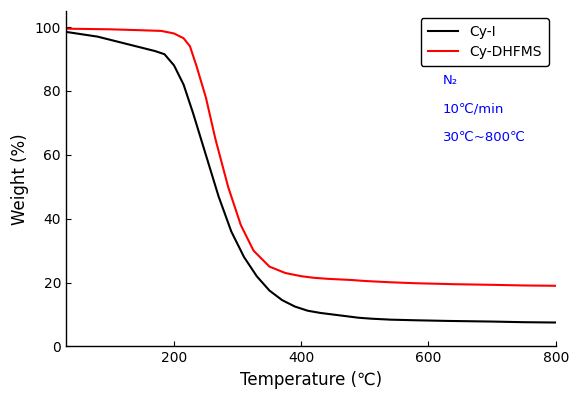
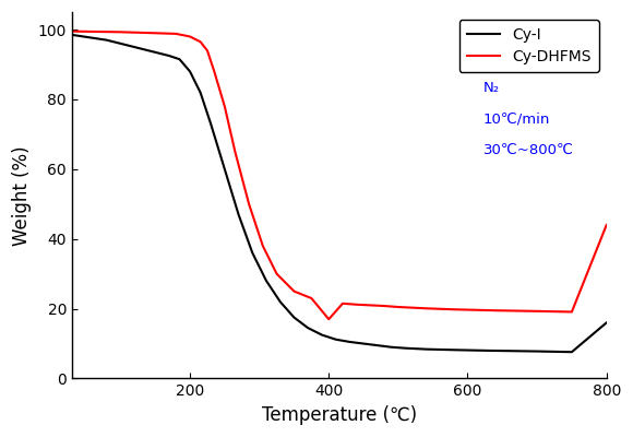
Cy-DHFMS/400: 22.0 -> 17.0
Cy-I/800: 7.5 -> 16.0
Cy-DHFMS/800: 19.0 -> 44.0
